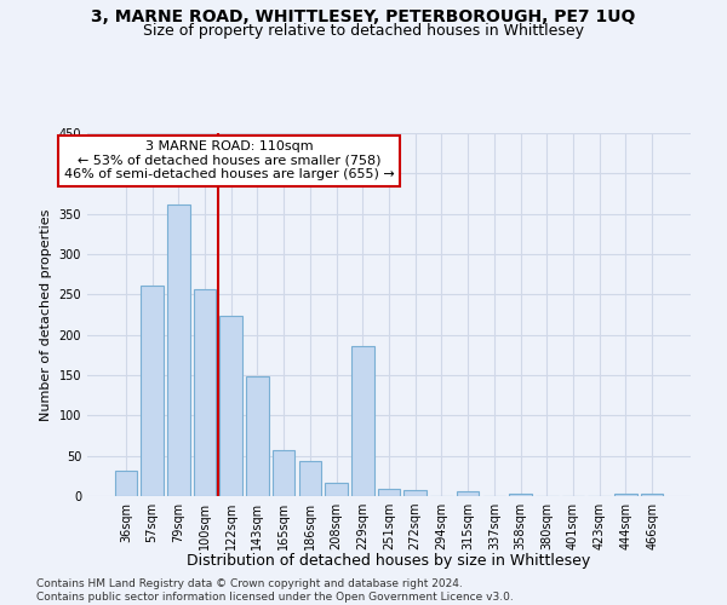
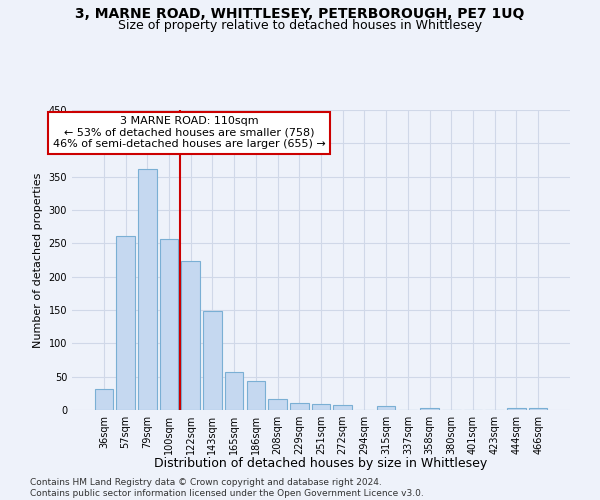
229sqm: 186 -> 11
